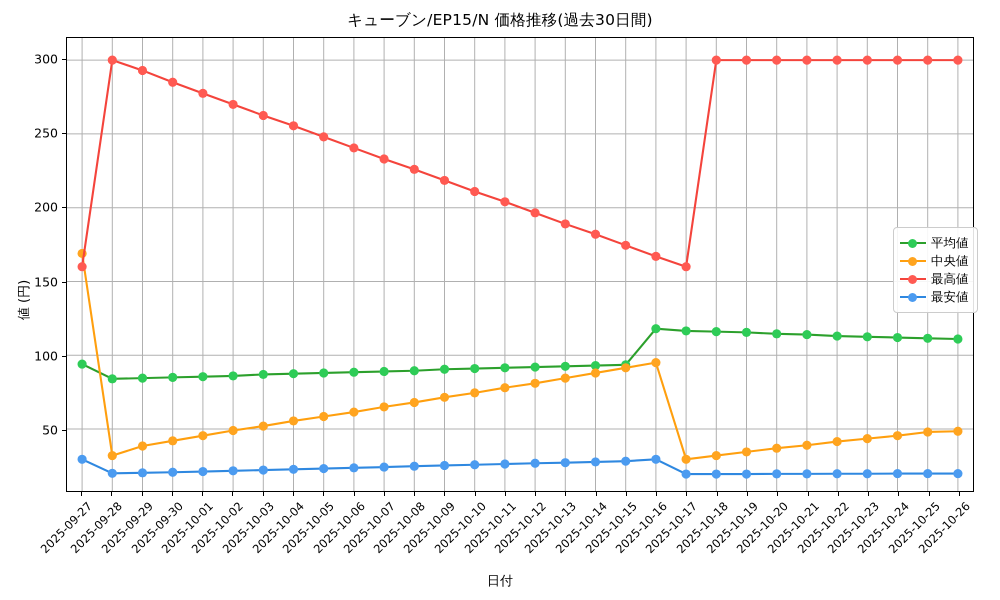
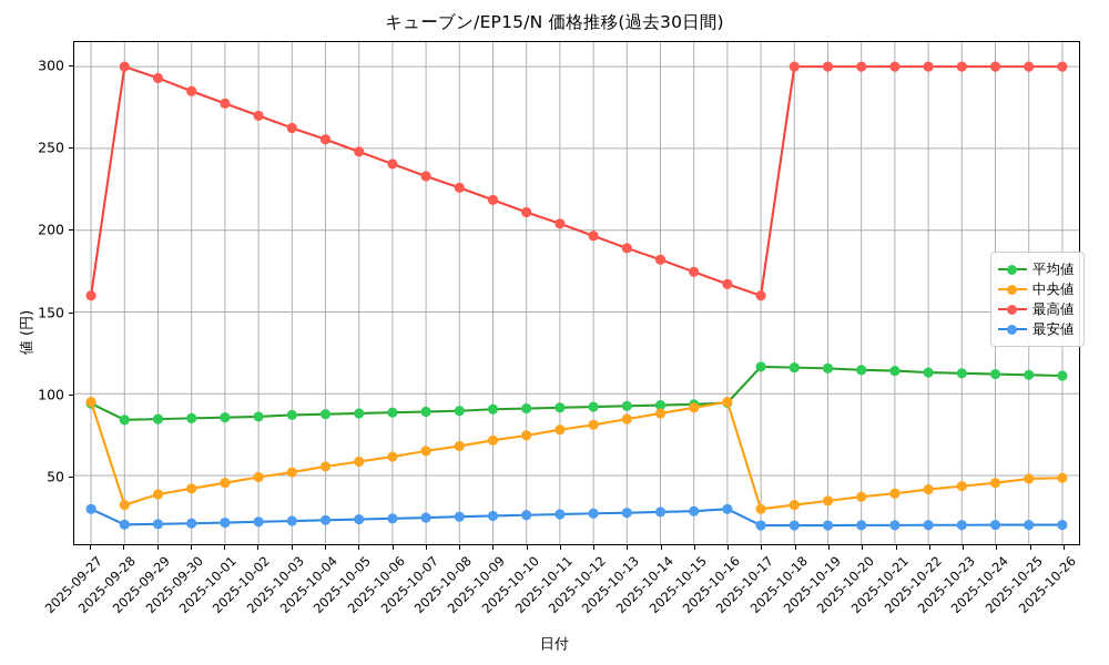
中央値/2025-09-27: 169 -> 95
平均値/2025-10-16: 118 -> 94
